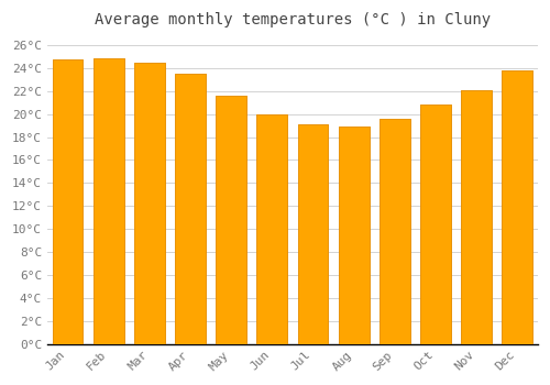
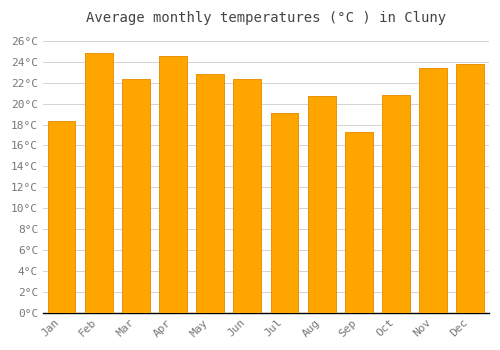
Jan: 24.7°C -> 18.3°C
Mar: 24.5°C -> 22.4°C
Apr: 23.5°C -> 24.6°C
May: 21.6°C -> 22.8°C
Jun: 20.0°C -> 22.4°C
Aug: 18.9°C -> 20.7°C
Sep: 19.6°C -> 17.3°C
Nov: 22.1°C -> 23.4°C
